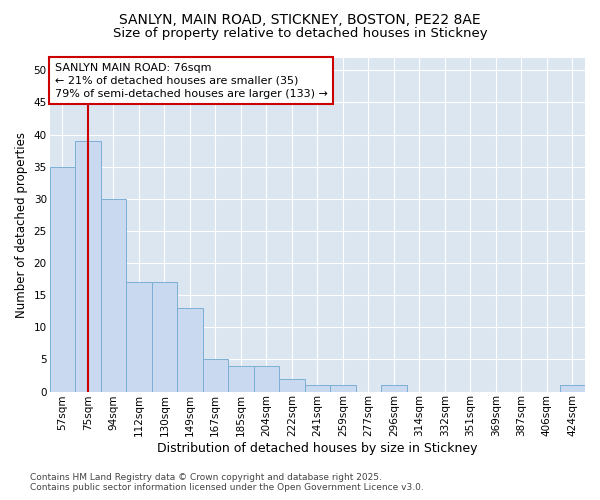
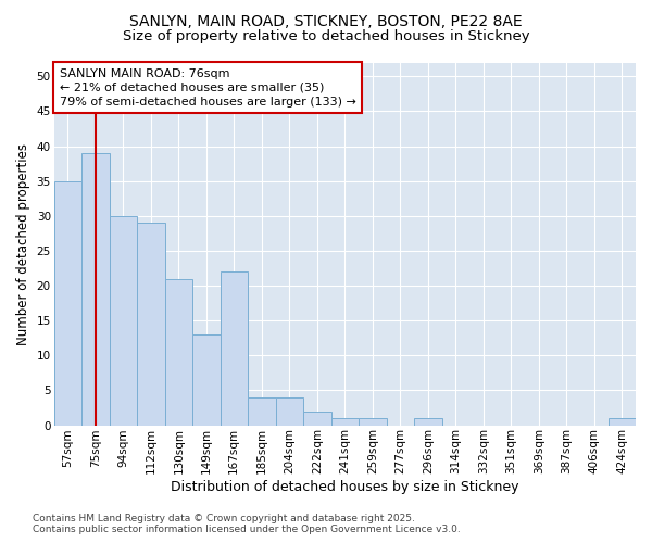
112sqm: 17 -> 29
130sqm: 17 -> 21
167sqm: 5 -> 22
